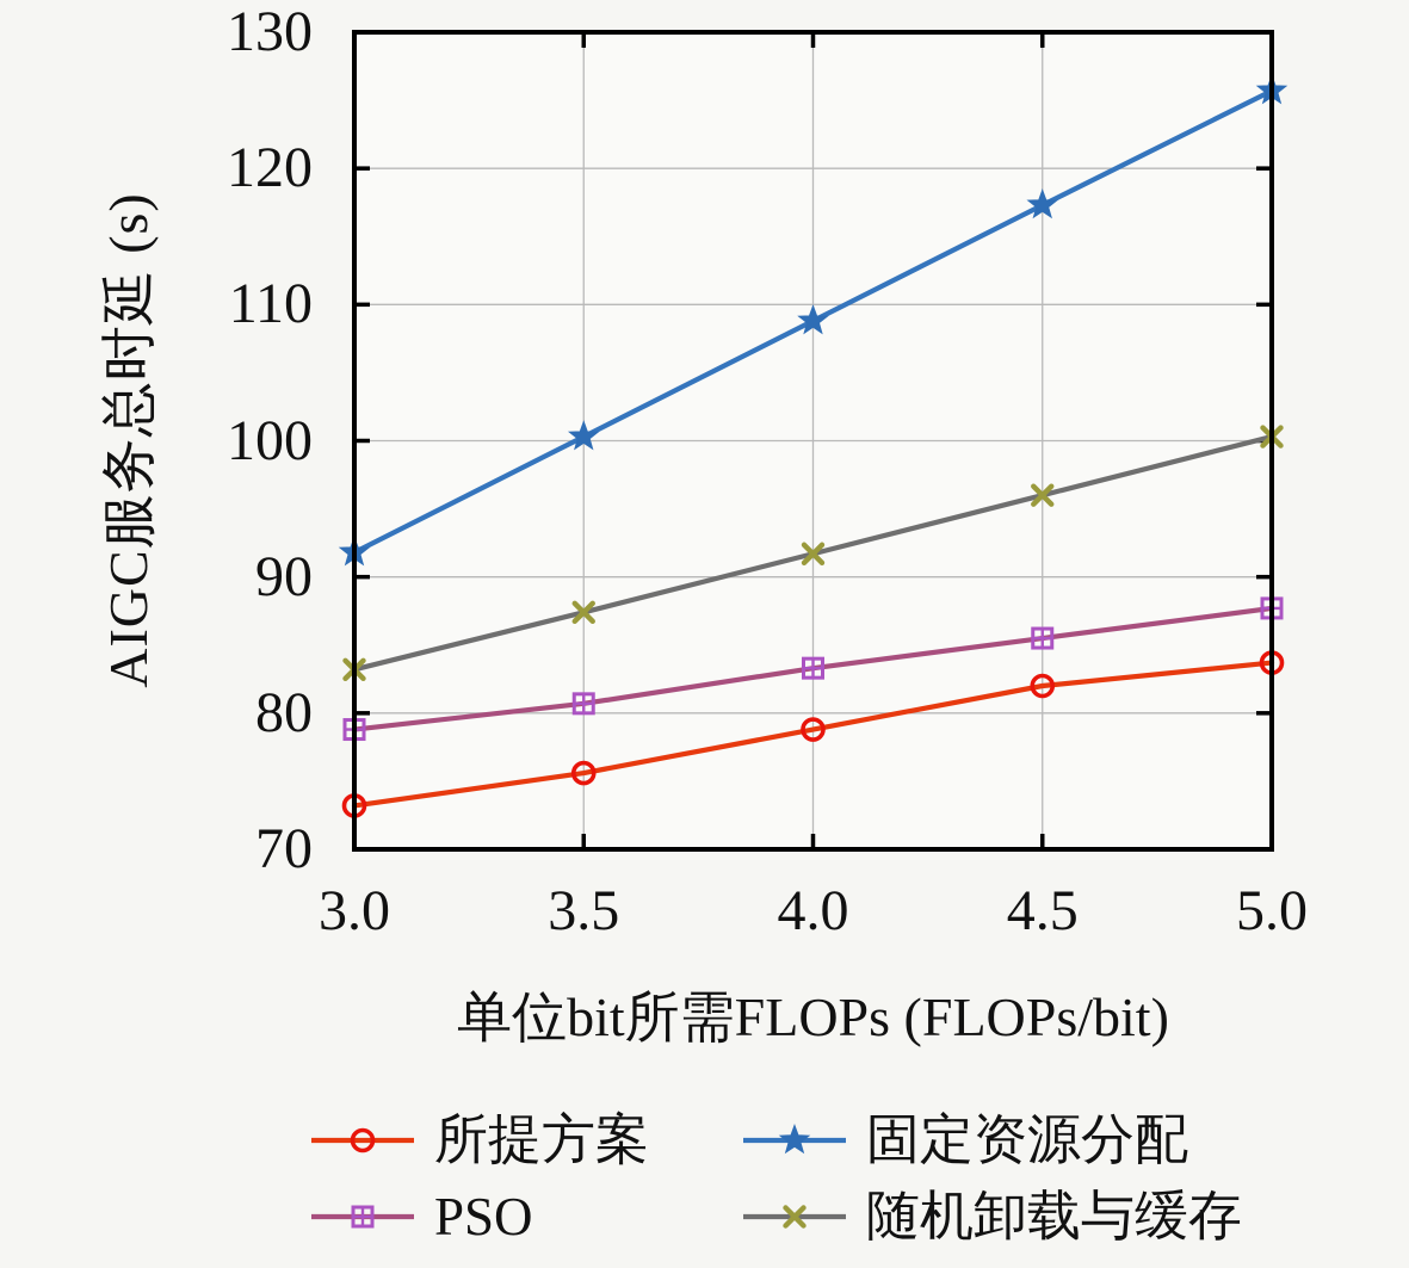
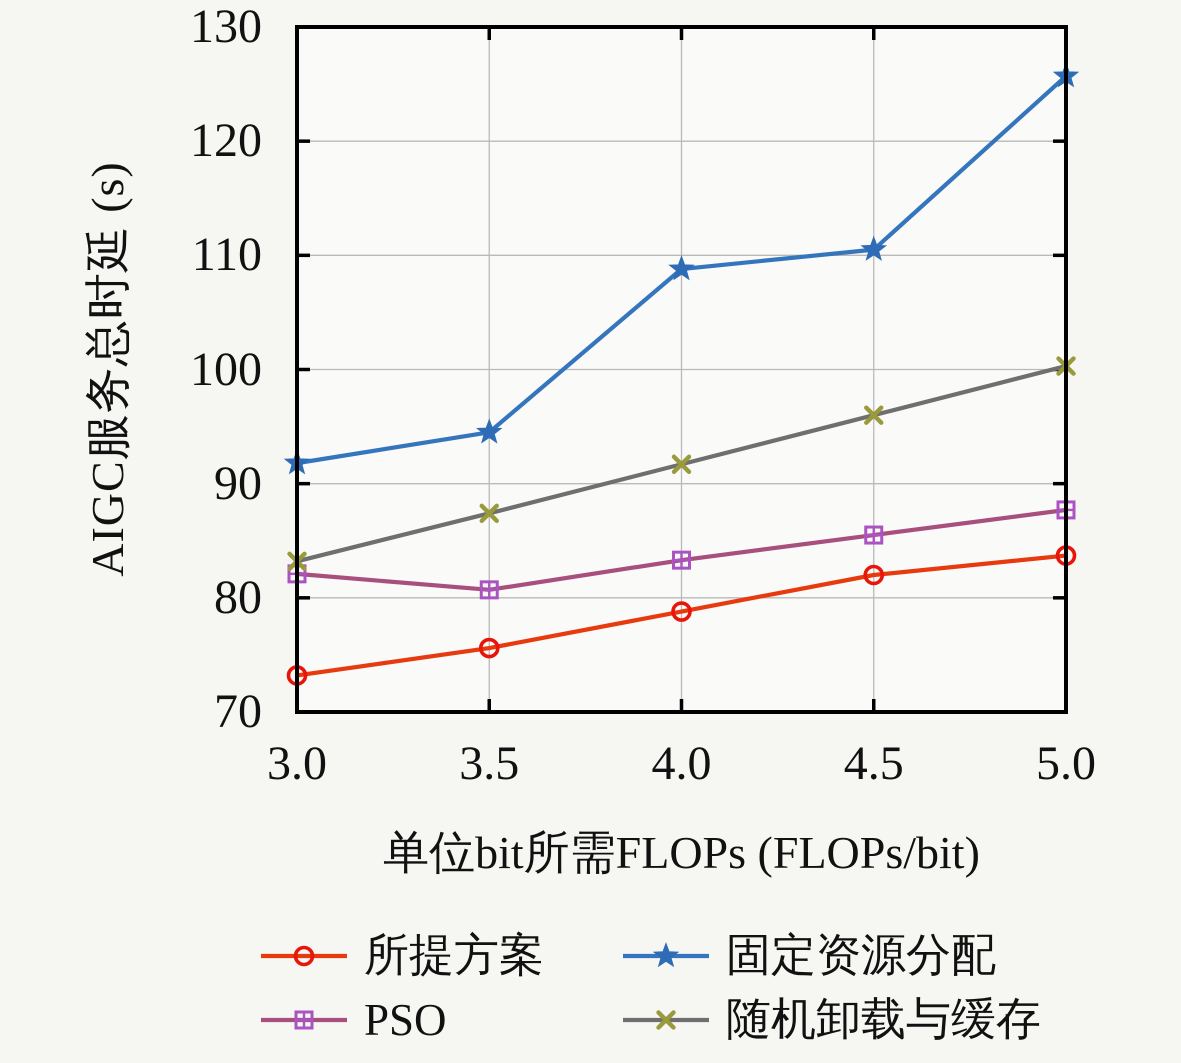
PSO/3.0: 78.8 -> 82.1
固定资源分配/3.5: 100.3 -> 94.5
固定资源分配/4.5: 117.3 -> 110.5
